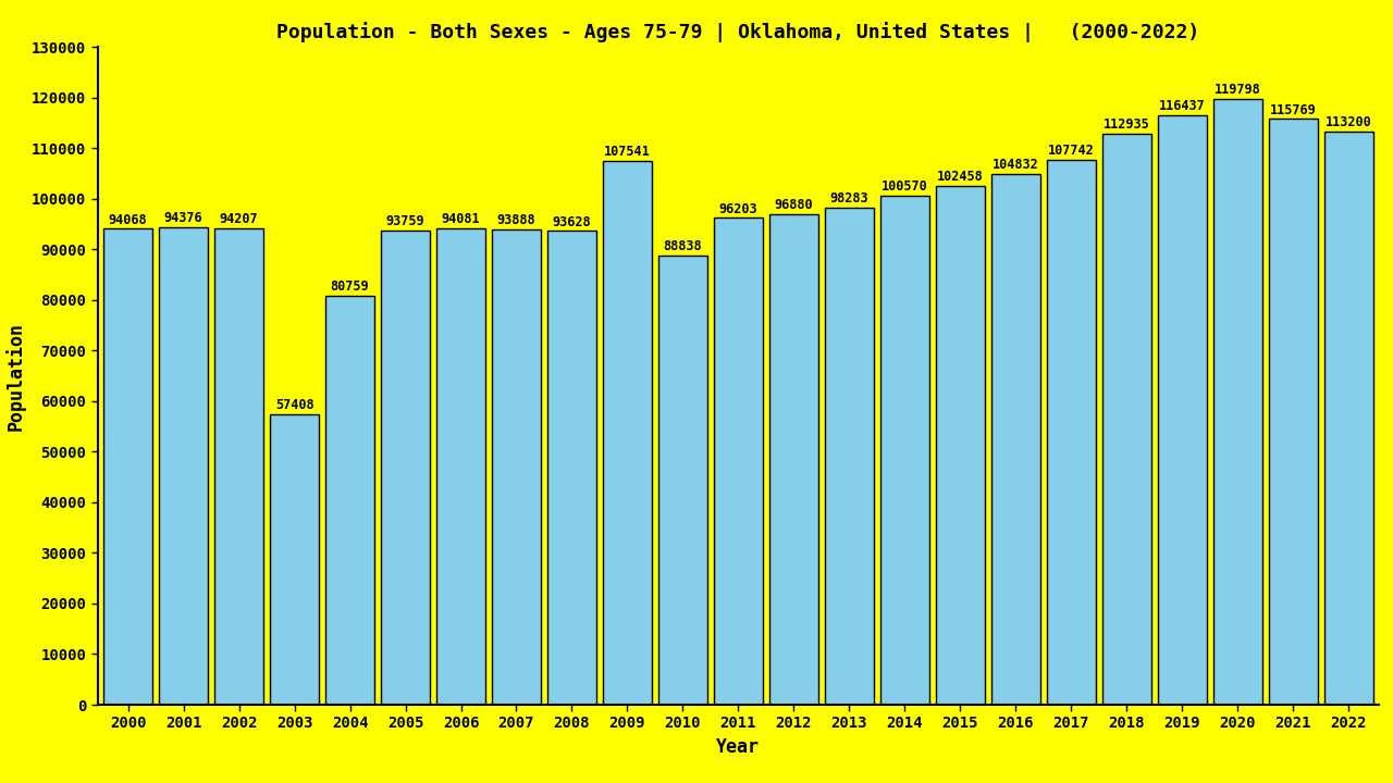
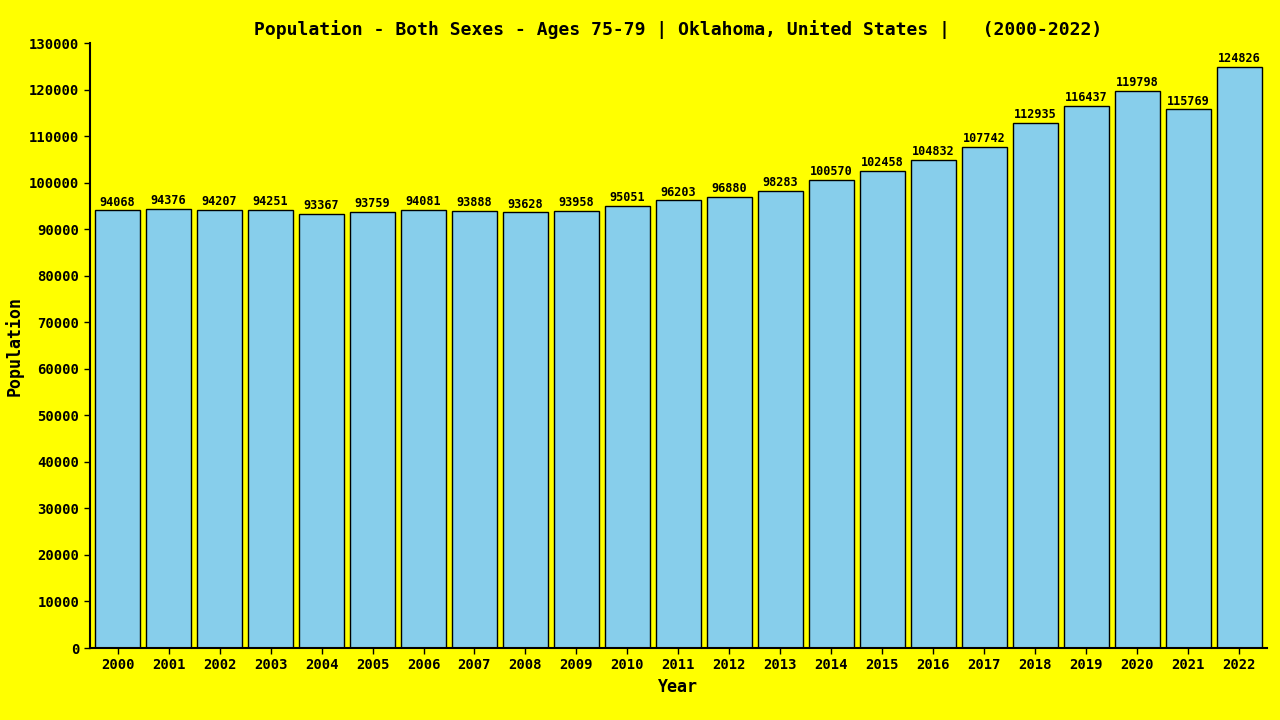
2003: 57408 -> 94251
2004: 80759 -> 93367
2009: 107541 -> 93958
2010: 88838 -> 95051
2022: 113200 -> 124826
